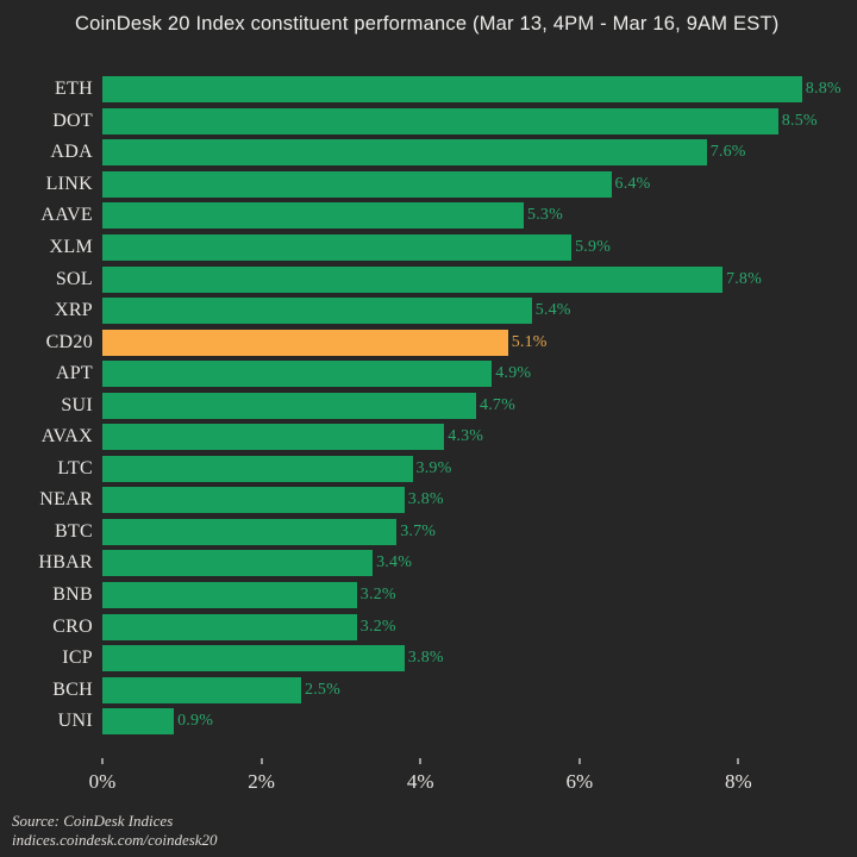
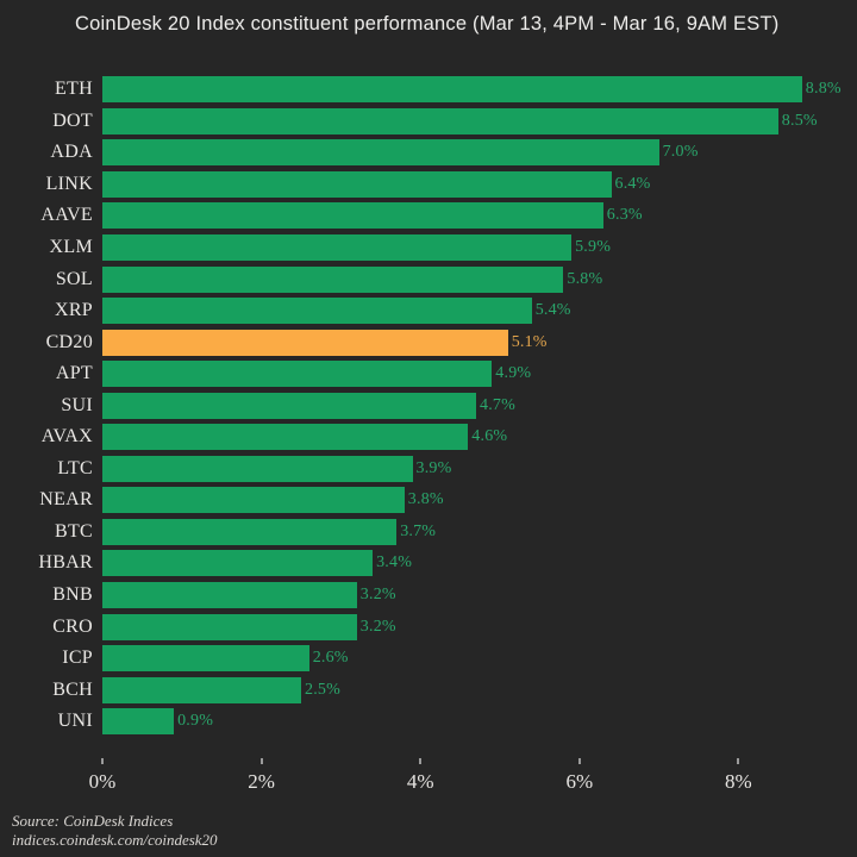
ADA: 7.6% -> 7.0%
AAVE: 5.3% -> 6.3%
SOL: 7.8% -> 5.8%
AVAX: 4.3% -> 4.6%
ICP: 3.8% -> 2.6%
